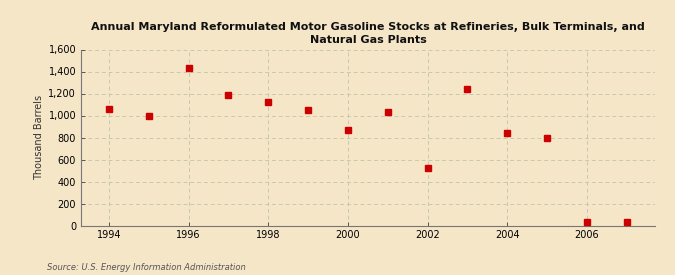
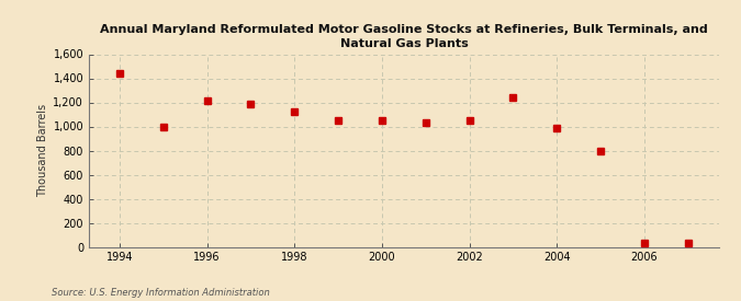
1994: 1,060 -> 1,440
1996: 1,430 -> 1,210
2000: 870 -> 1,050
2002: 520 -> 1,050
2004: 840 -> 990
